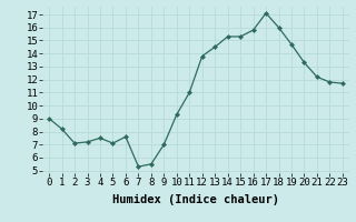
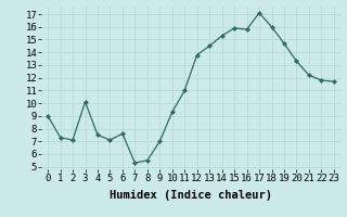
1: 8.2 -> 7.3
3: 7.2 -> 10.1
15: 15.3 -> 15.9
